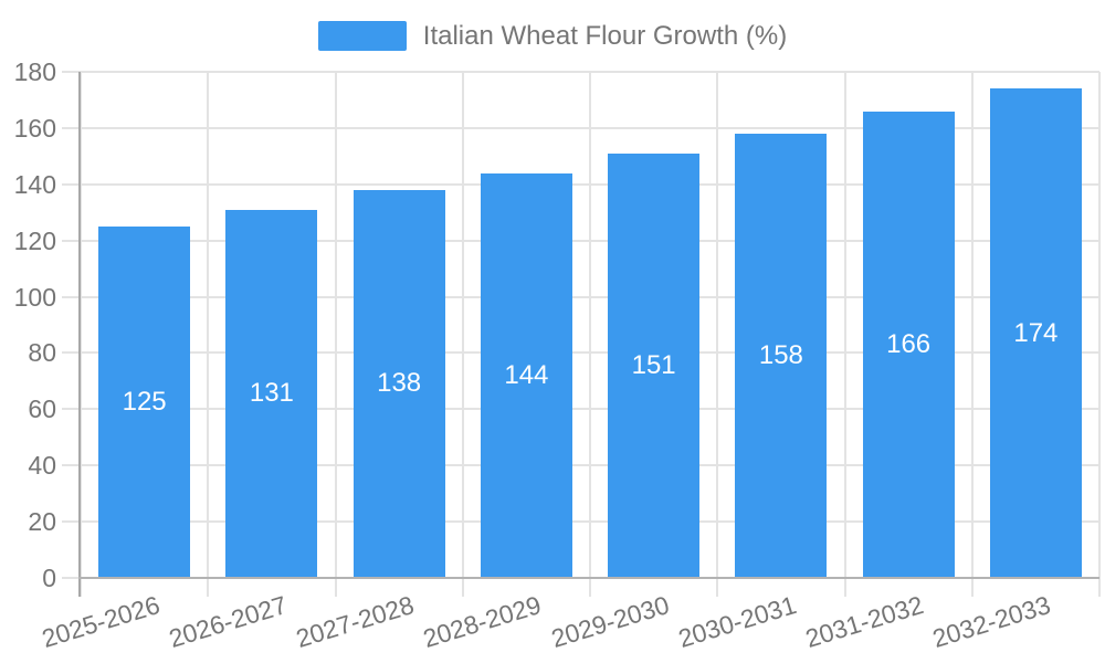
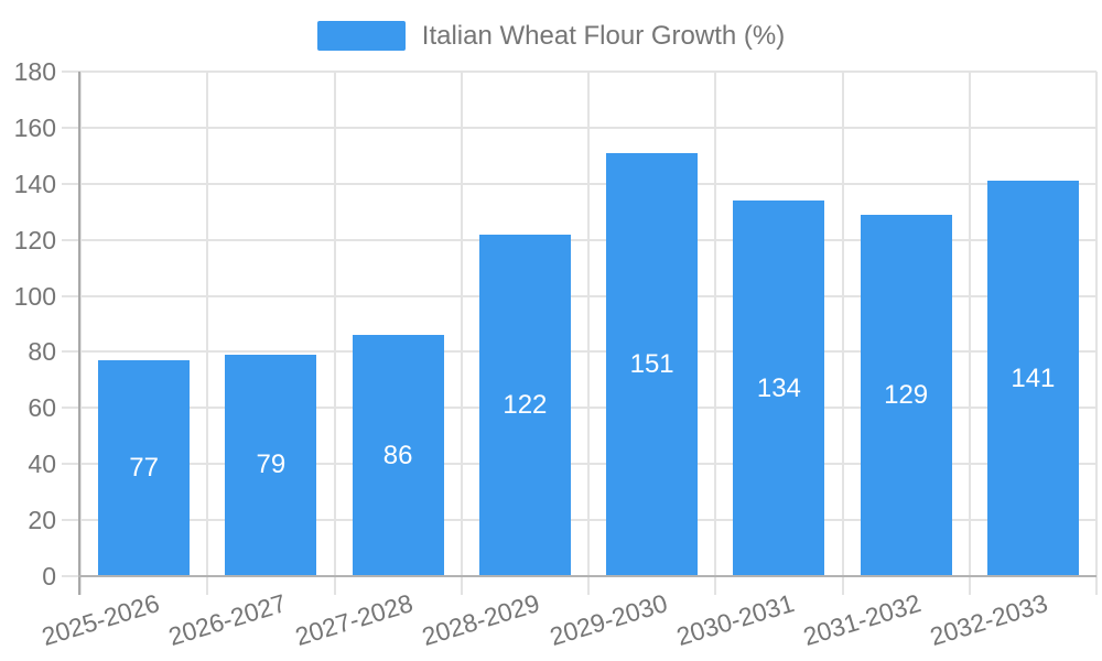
2025-2026: 125 -> 77
2026-2027: 131 -> 79
2027-2028: 138 -> 86
2028-2029: 144 -> 122
2030-2031: 158 -> 134
2031-2032: 166 -> 129
2032-2033: 174 -> 141
